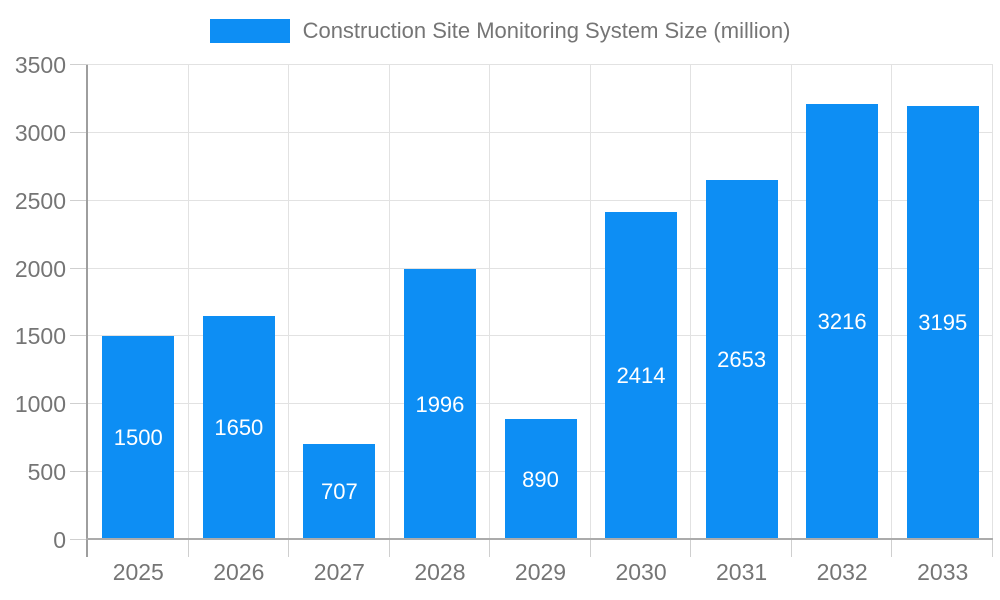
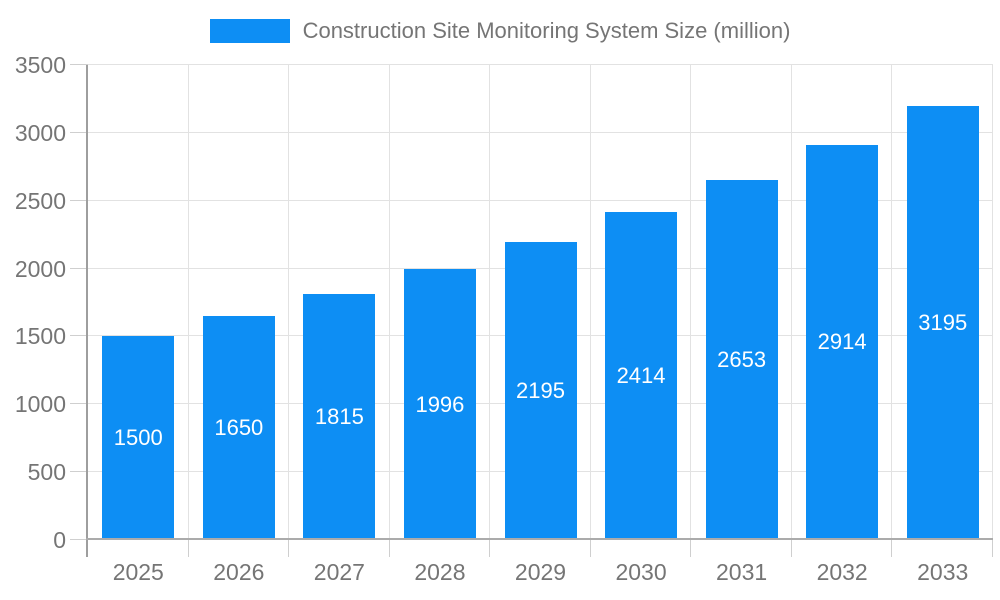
2027: 707 -> 1815
2029: 890 -> 2195
2032: 3216 -> 2914
